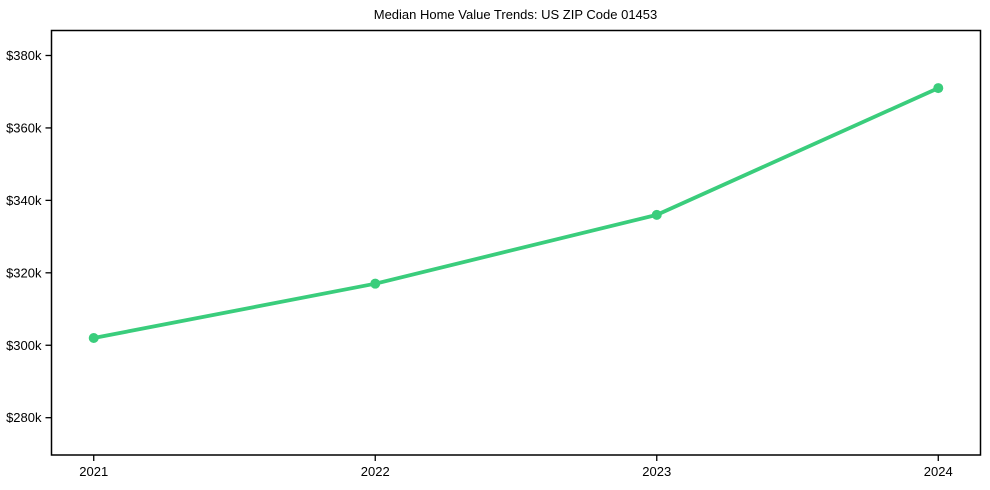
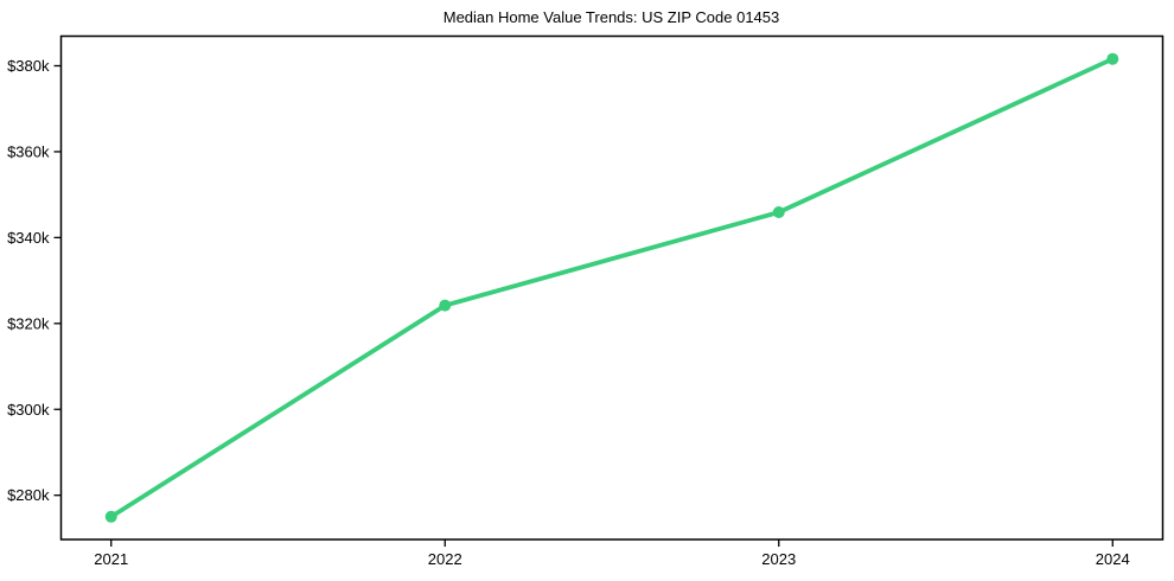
2021: $302k -> $275k
2022: $317k -> $324k
2023: $336k -> $346k
2024: $371k -> $382k
